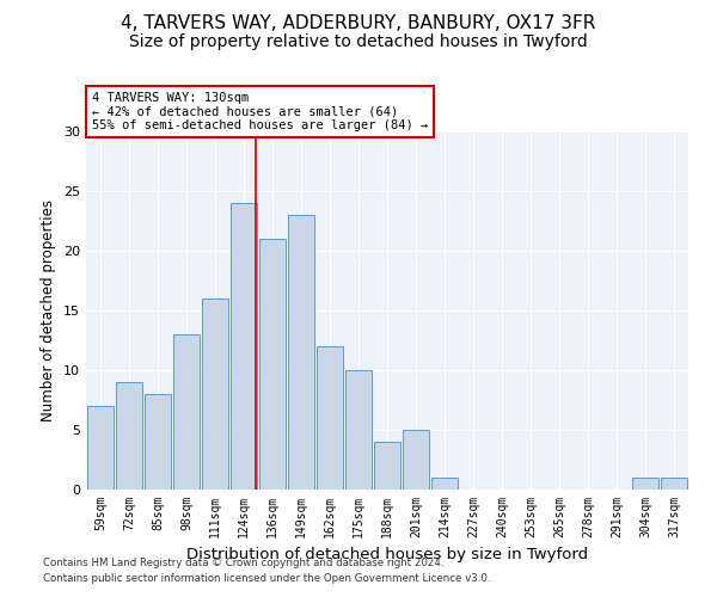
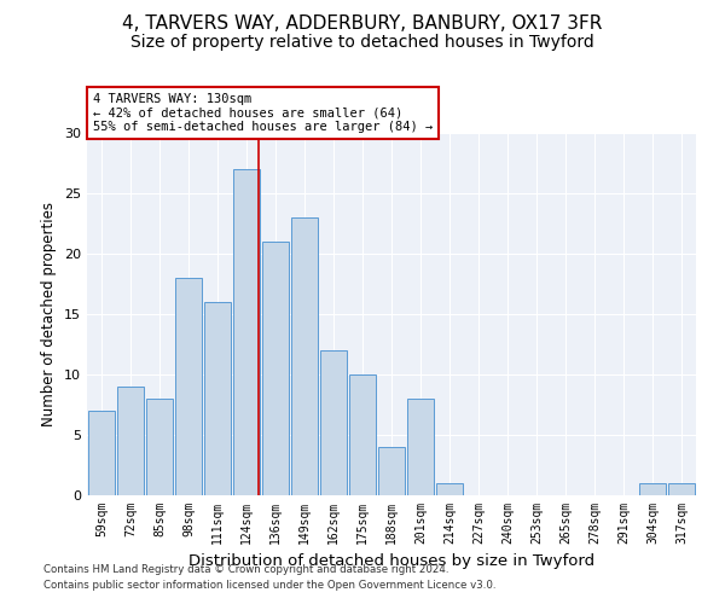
98sqm: 13 -> 18
124sqm: 24 -> 27
201sqm: 5 -> 8
